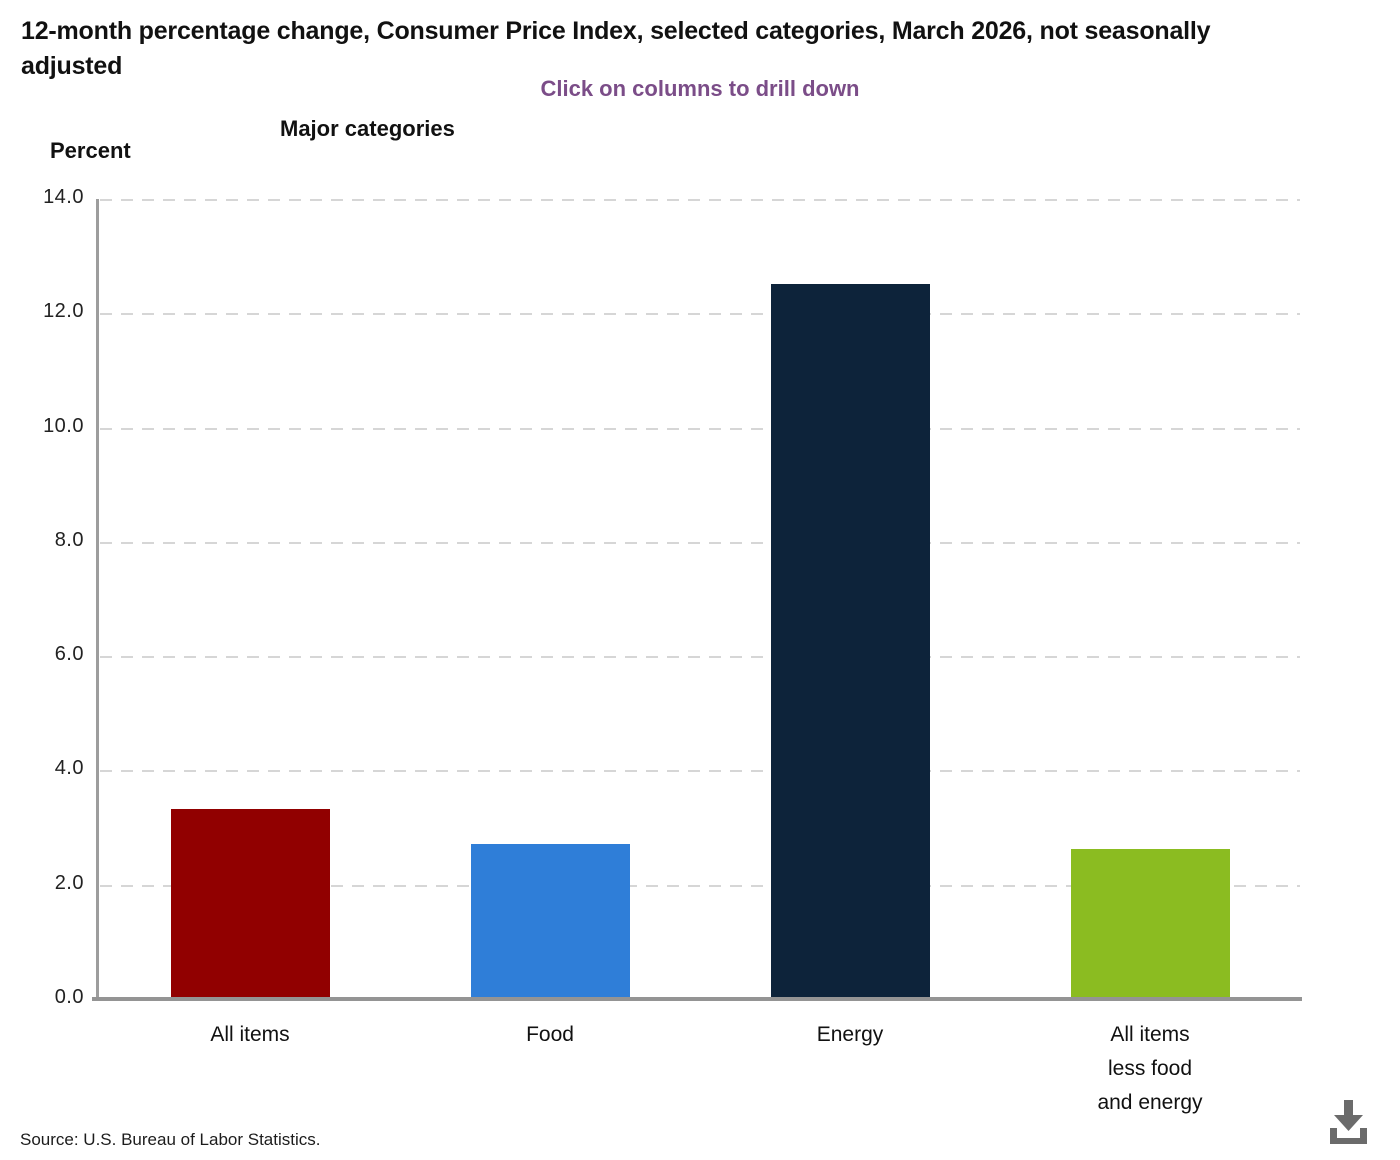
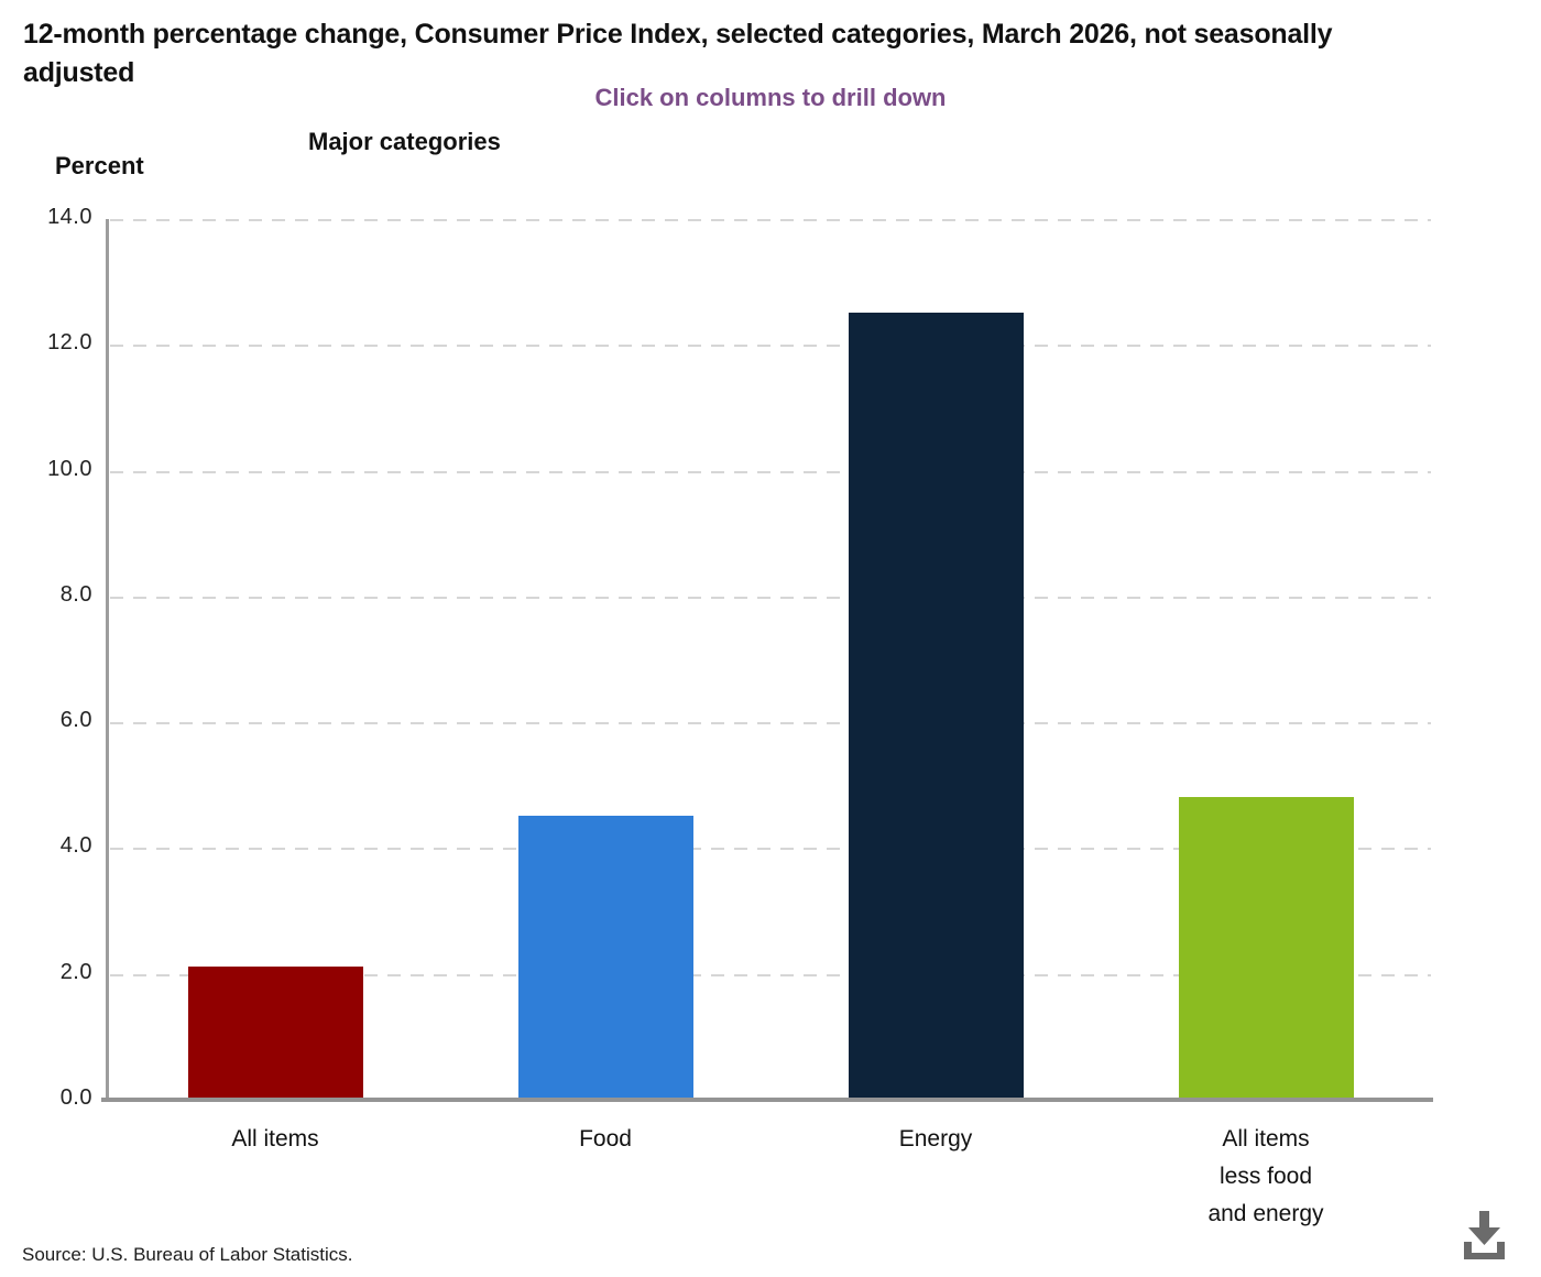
All items: 3.3 -> 2.1
Food: 2.7 -> 4.5
All items less food and energy: 2.6 -> 4.8
